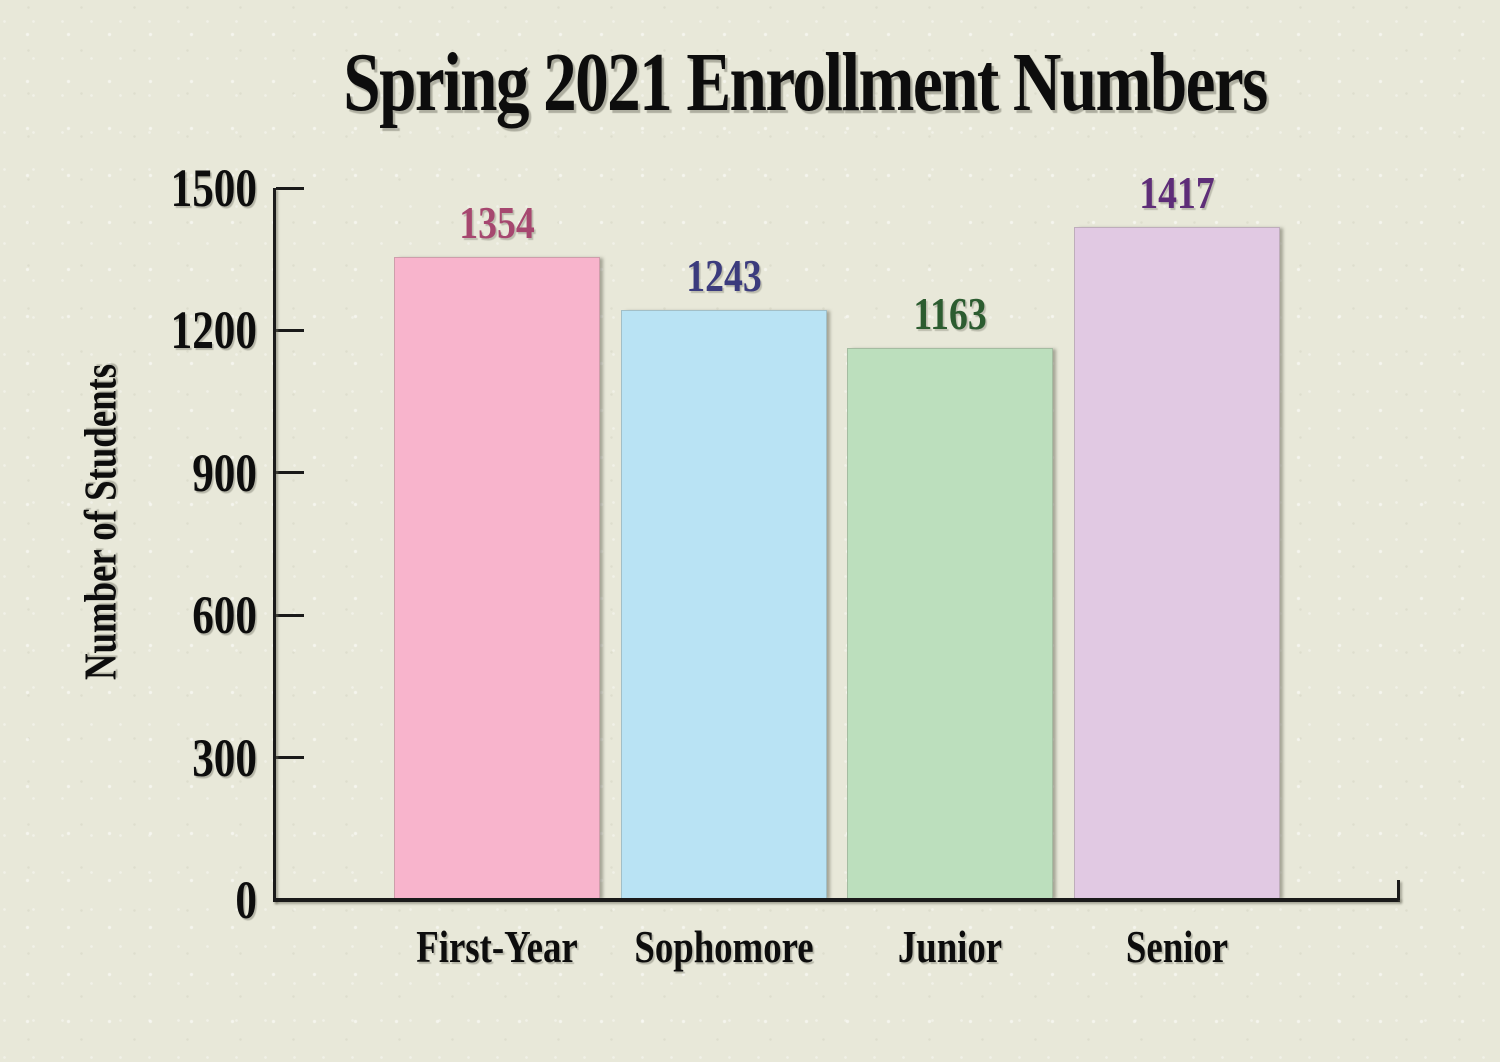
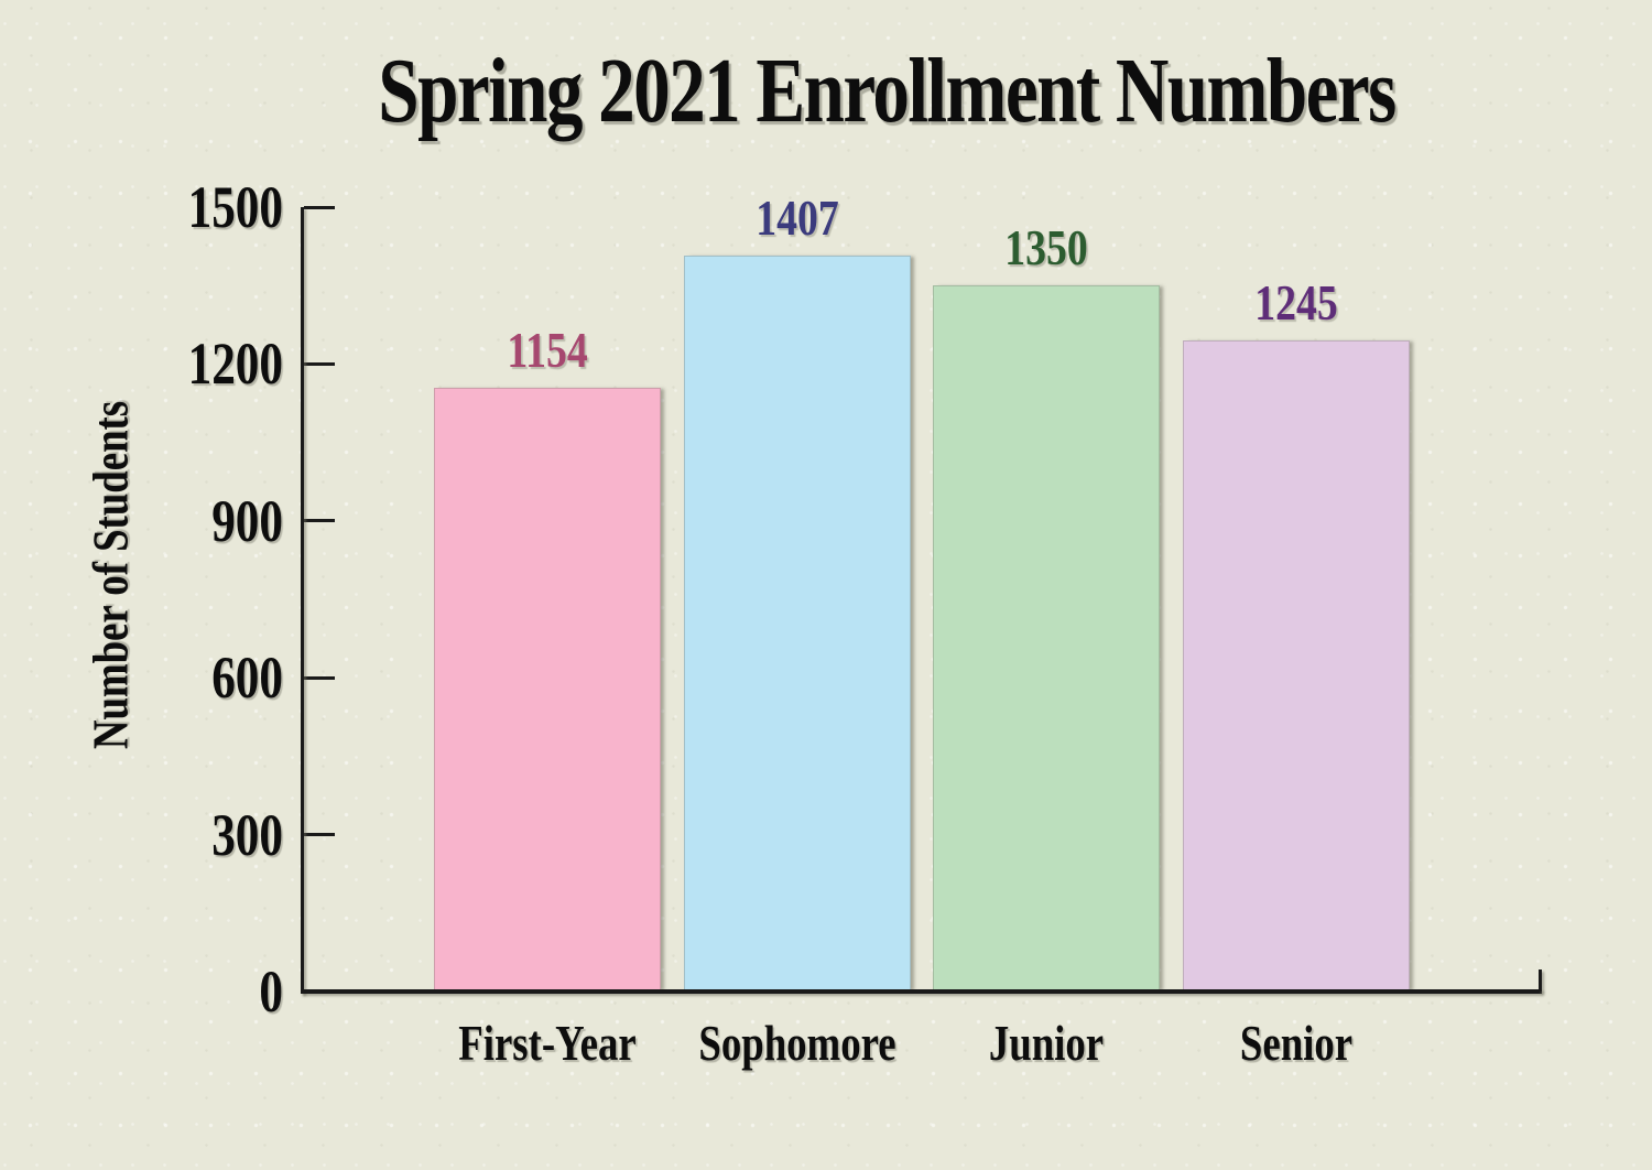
First-Year: 1354 -> 1154
Sophomore: 1243 -> 1407
Junior: 1163 -> 1350
Senior: 1417 -> 1245
